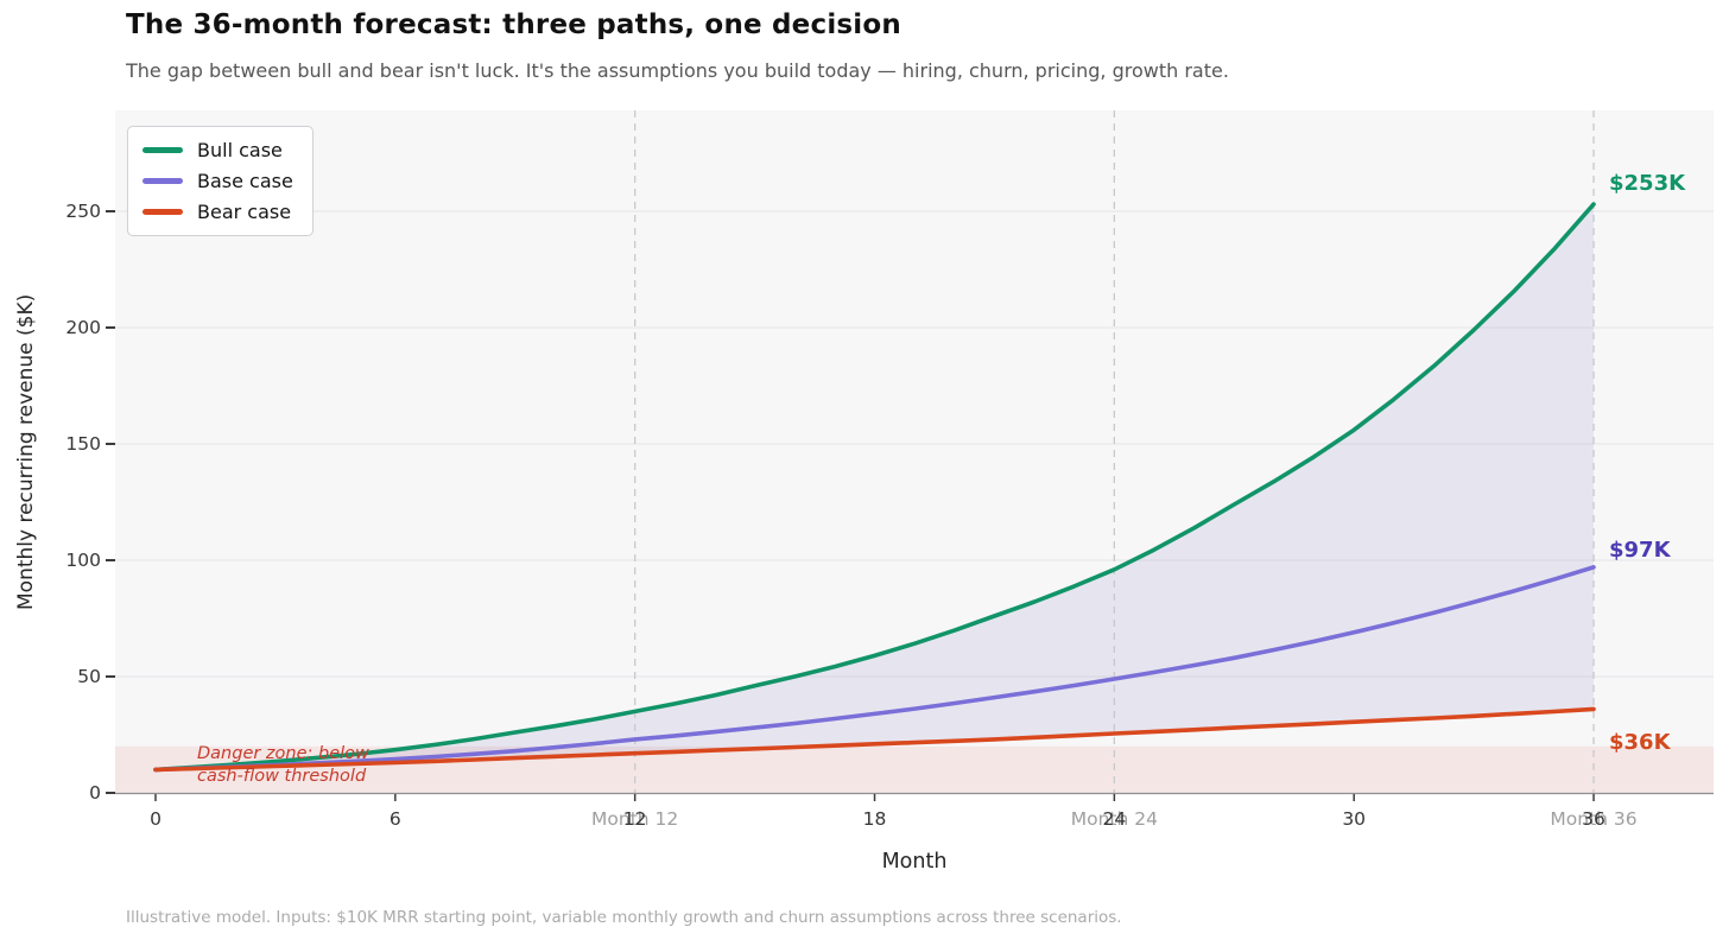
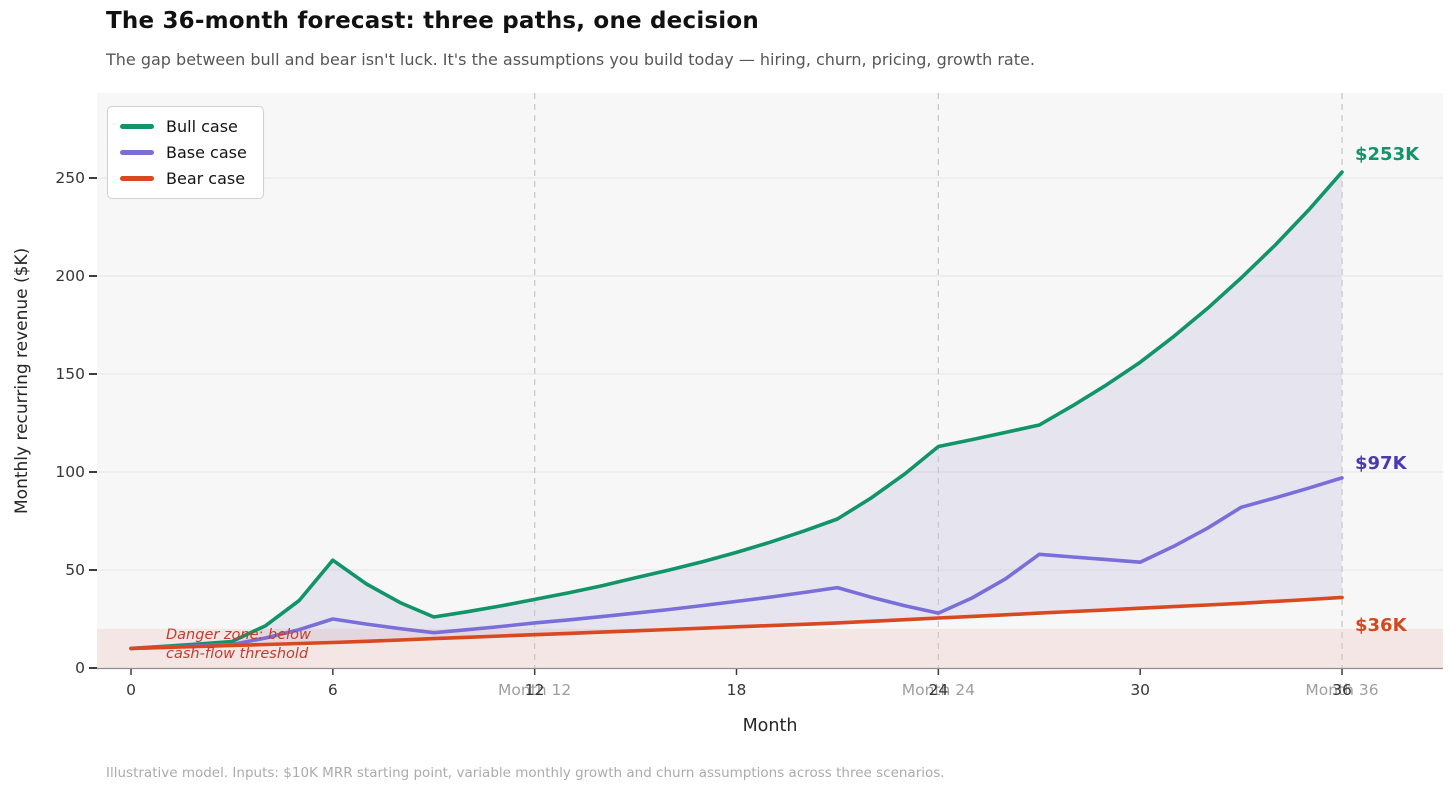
Bull case/6: 18 -> 55
Base case/6: 14 -> 25
Bull case/24: 96 -> 113
Base case/24: 49 -> 28
Base case/30: 69 -> 54
